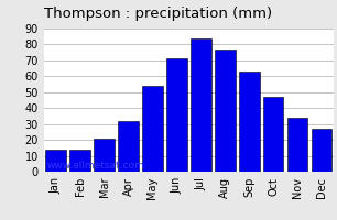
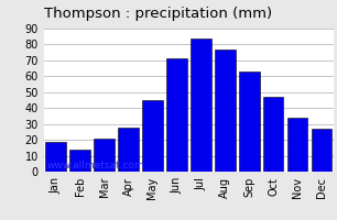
Jan: 14 -> 19
Apr: 32 -> 28
May: 54 -> 45
